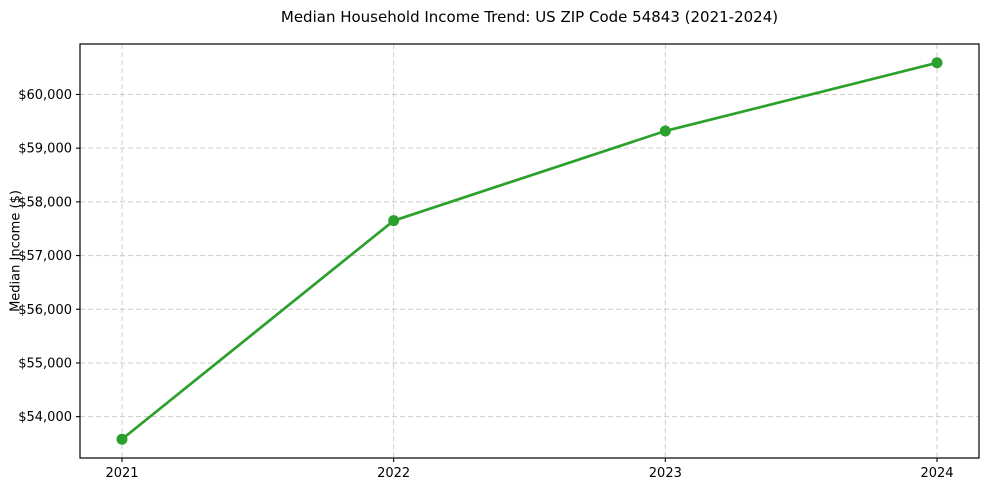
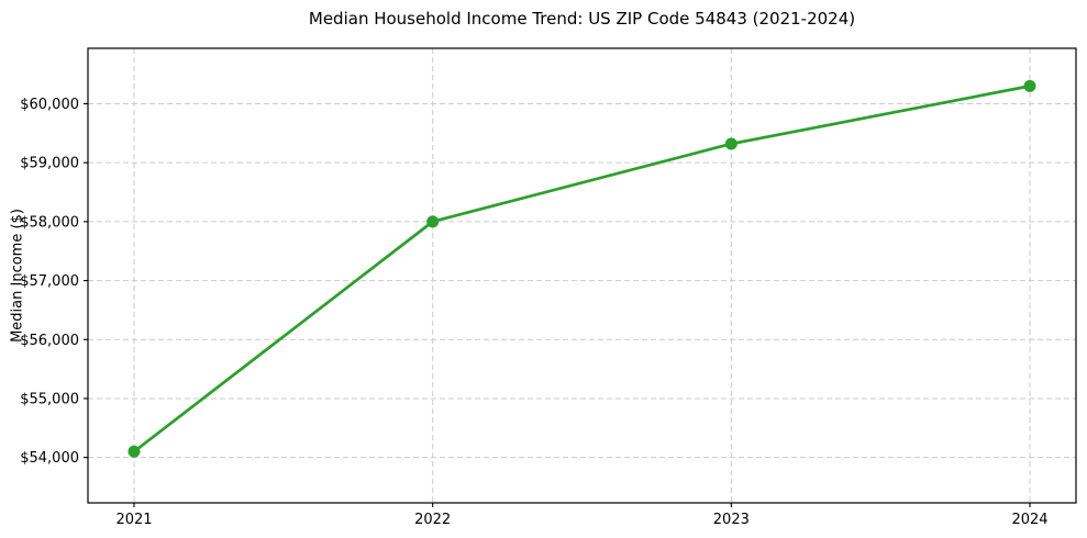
2021: $53600 -> $54100
2022: $57600 -> $58000
2024: $60600 -> $60300
